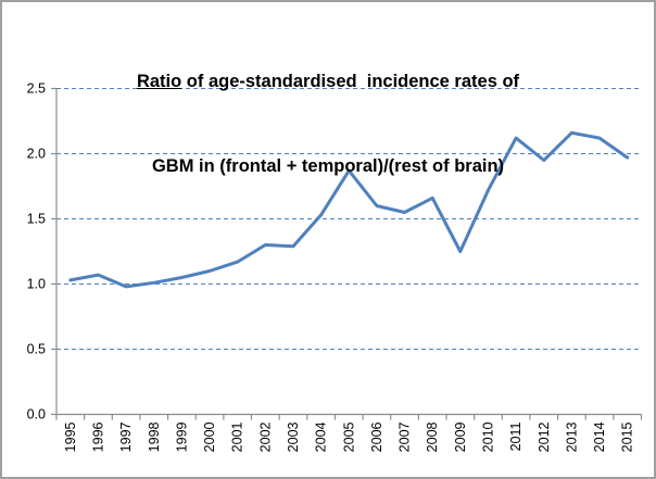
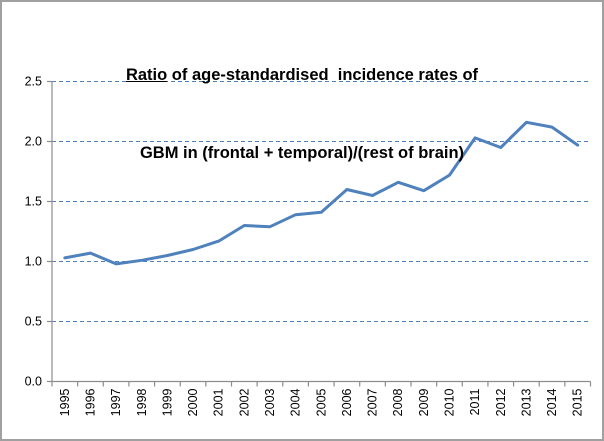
2004: 1.53 -> 1.39
2005: 1.87 -> 1.41
2009: 1.25 -> 1.59
2011: 2.12 -> 2.03
